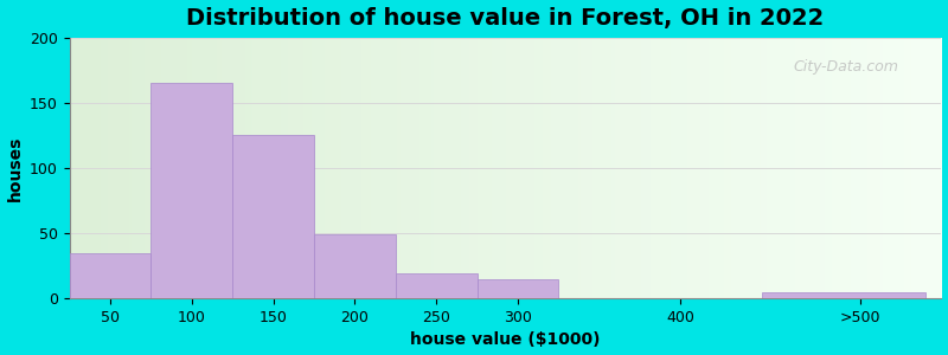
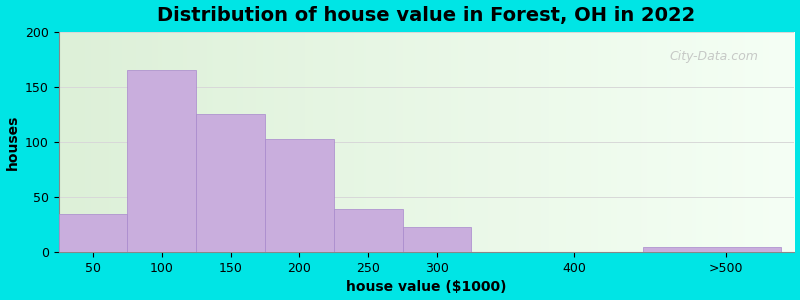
200: 49 -> 103
250: 19 -> 39
300: 15 -> 23
